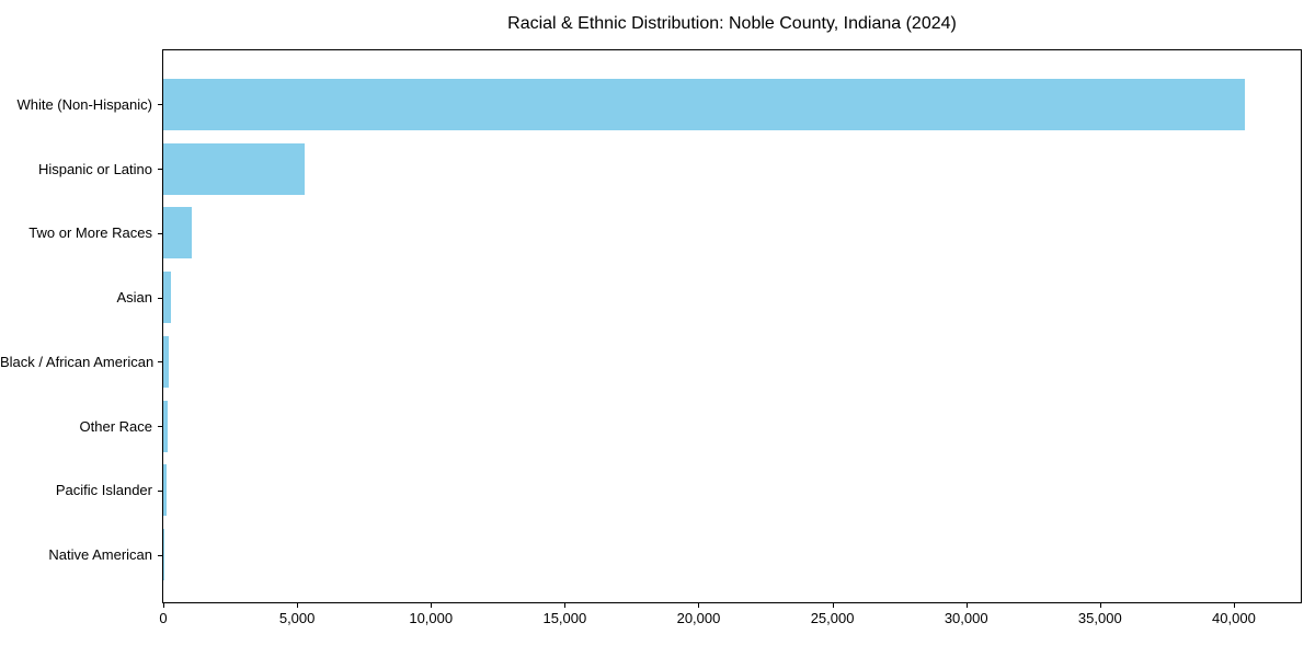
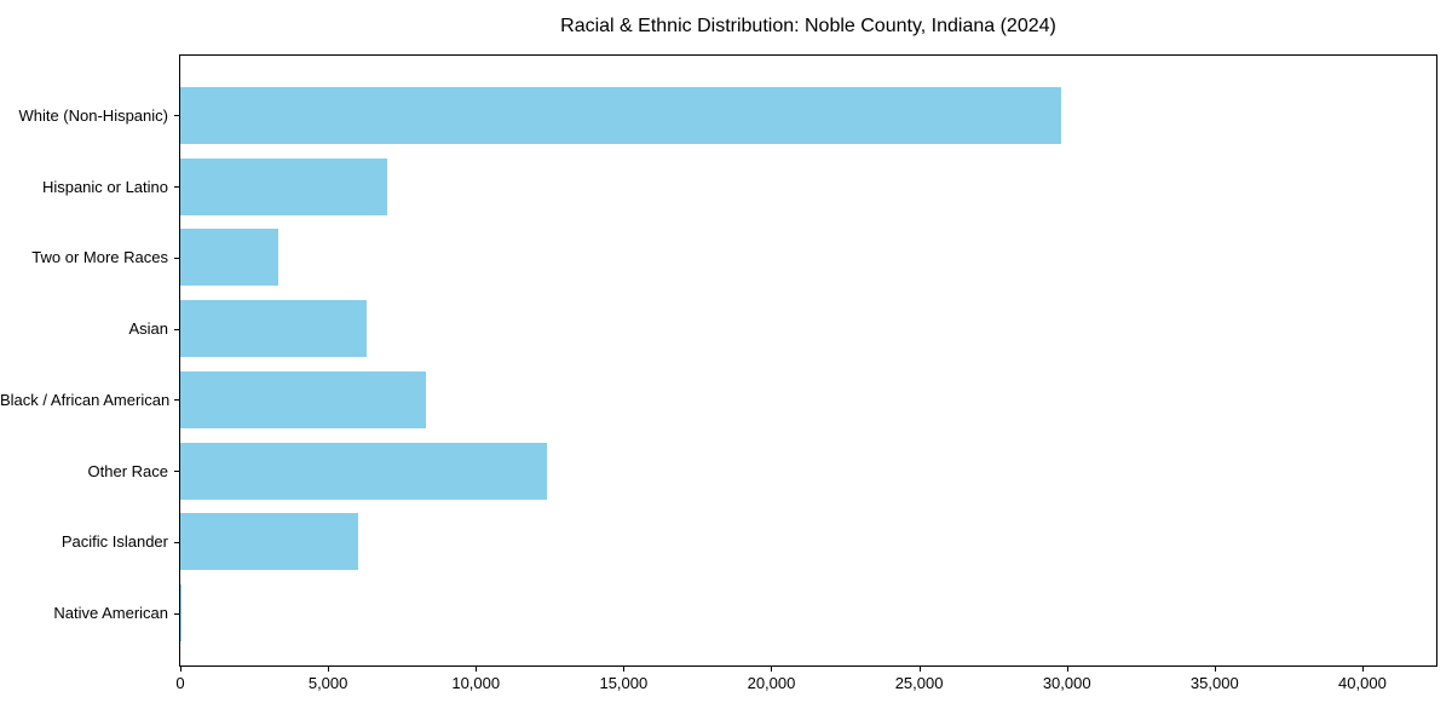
White (Non-Hispanic): 40400 -> 29800
Hispanic or Latino: 5300 -> 7000
Two or More Races: 1100 -> 3300
Asian: 300 -> 6300
Black / African American: 200 -> 8300
Other Race: 100 -> 12400
Pacific Islander: 100 -> 6000
